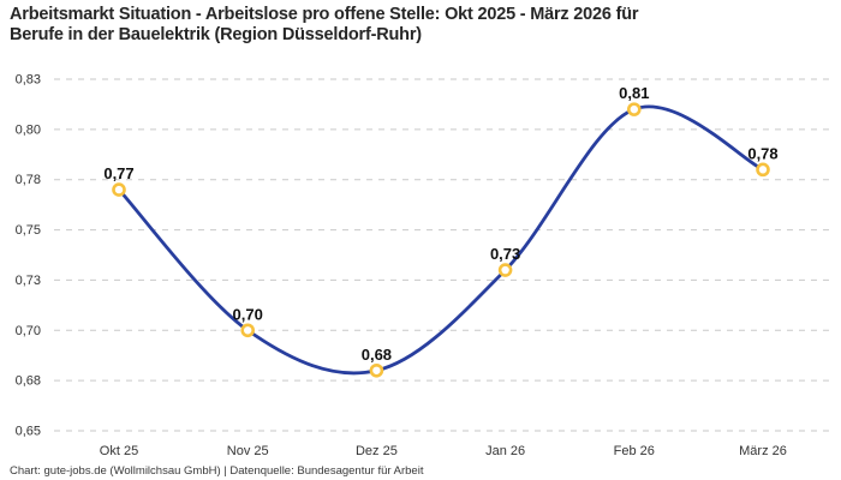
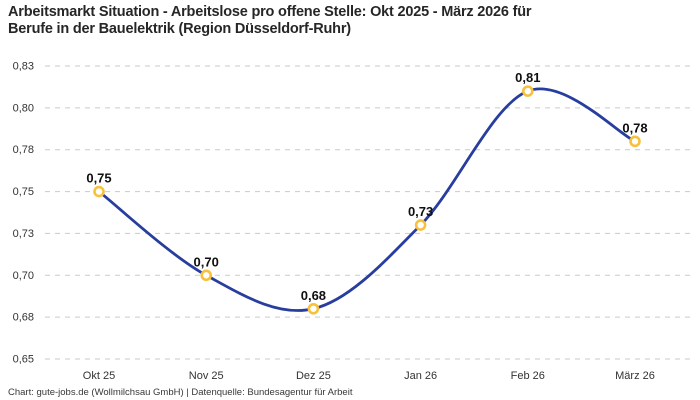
Okt 25: 0,77 -> 0,75
